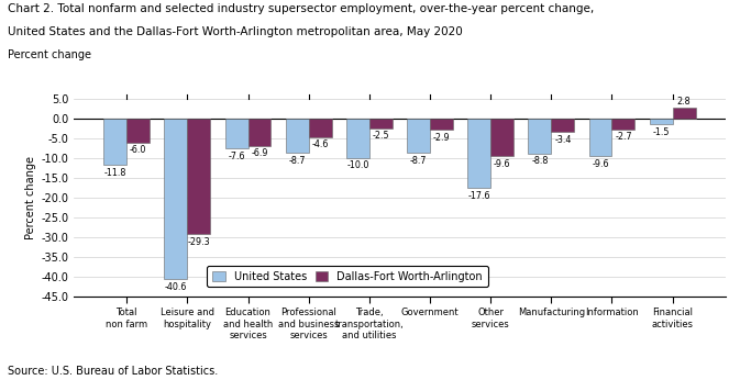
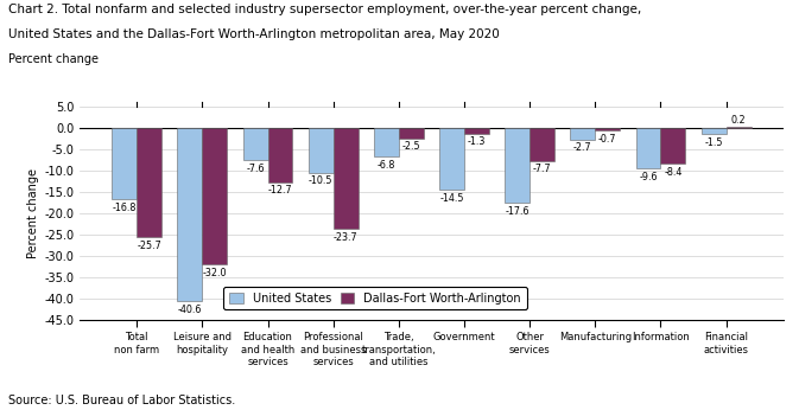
United States/Total non farm: -11.8 -> -16.8
Dallas-Fort Worth-Arlington/Total non farm: -6.0 -> -25.7
Dallas-Fort Worth-Arlington/Leisure and hospitality: -29.3 -> -32.0
Dallas-Fort Worth-Arlington/Education and health services: -6.9 -> -12.7
United States/Professional and business services: -8.7 -> -10.5
Dallas-Fort Worth-Arlington/Professional and business services: -4.6 -> -23.7
United States/Trade, transportation, and utilities: -10.0 -> -6.8
United States/Government: -8.7 -> -14.5
Dallas-Fort Worth-Arlington/Government: -2.9 -> -1.3
Dallas-Fort Worth-Arlington/Other services: -9.6 -> -7.7
United States/Manufacturing: -8.8 -> -2.7
Dallas-Fort Worth-Arlington/Manufacturing: -3.4 -> -0.7
Dallas-Fort Worth-Arlington/Information: -2.7 -> -8.4
Dallas-Fort Worth-Arlington/Financial activities: 2.8 -> 0.2
